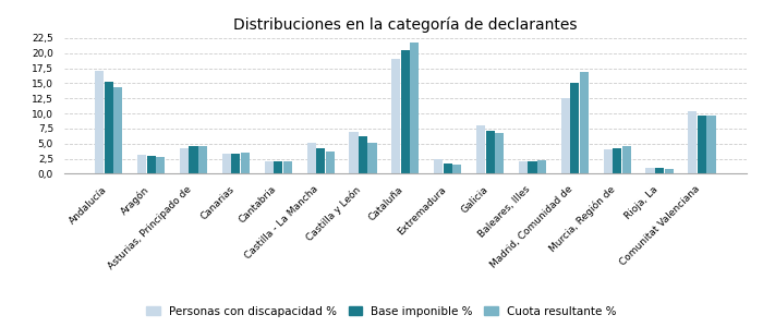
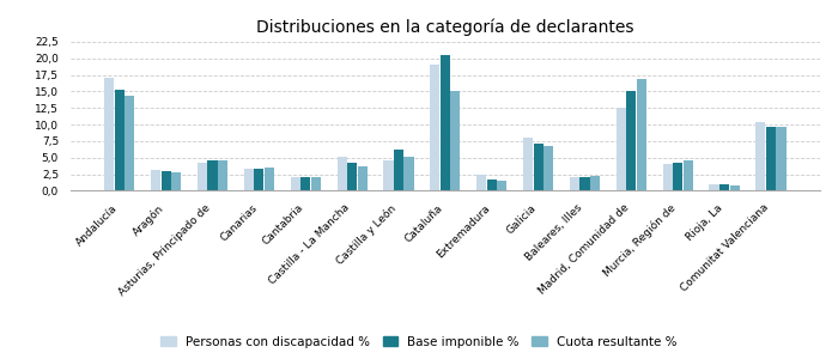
Personas con discapacidad %/Castilla y León: 7,0 -> 4,6
Cuota resultante %/Cataluña: 21,7 -> 15,0
